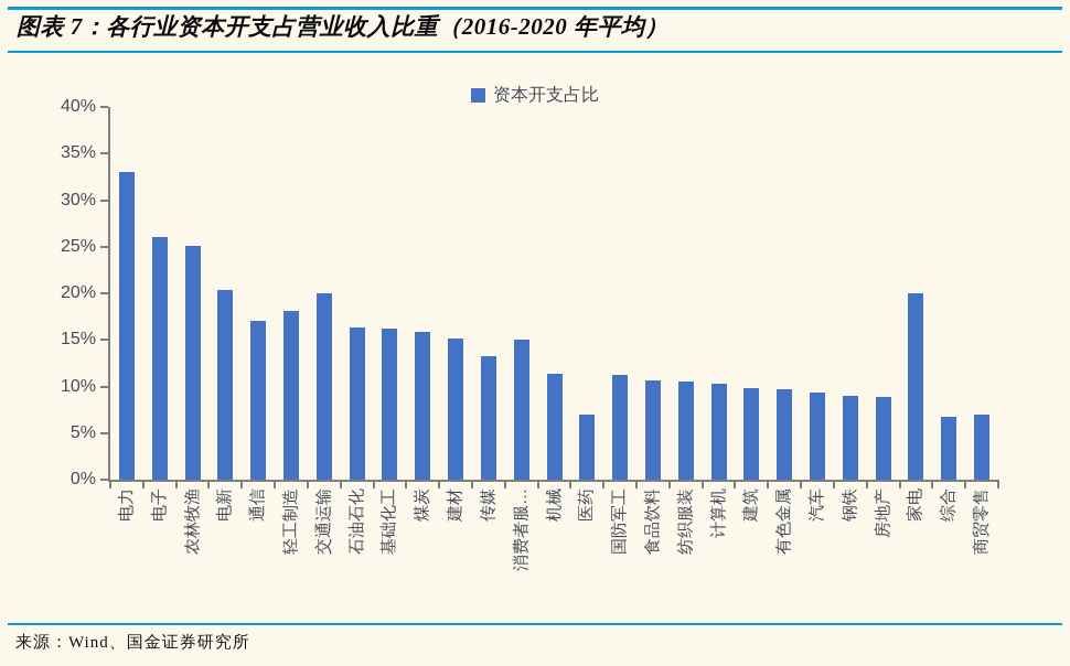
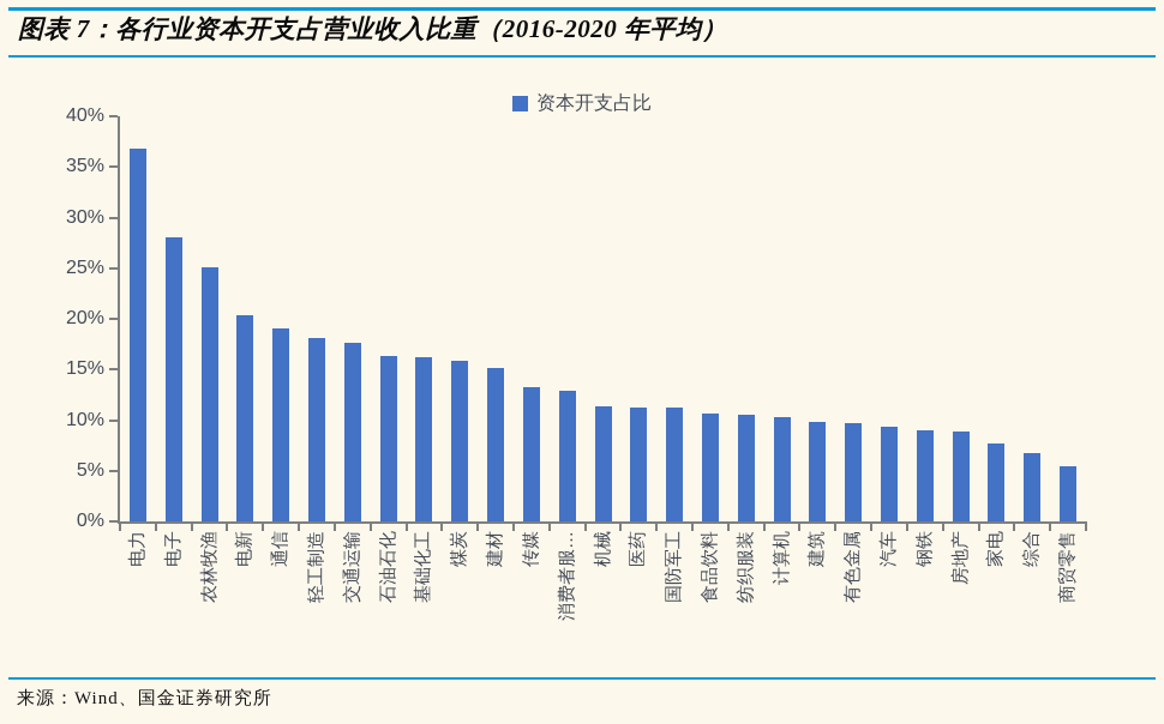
电力: 33% -> 37%
电子: 26% -> 28%
通信: 17% -> 19%
交通运输: 20% -> 18%
消费者服…: 15% -> 13%
医药: 7% -> 11%
家电: 20% -> 8%
商贸零售: 7% -> 6%
